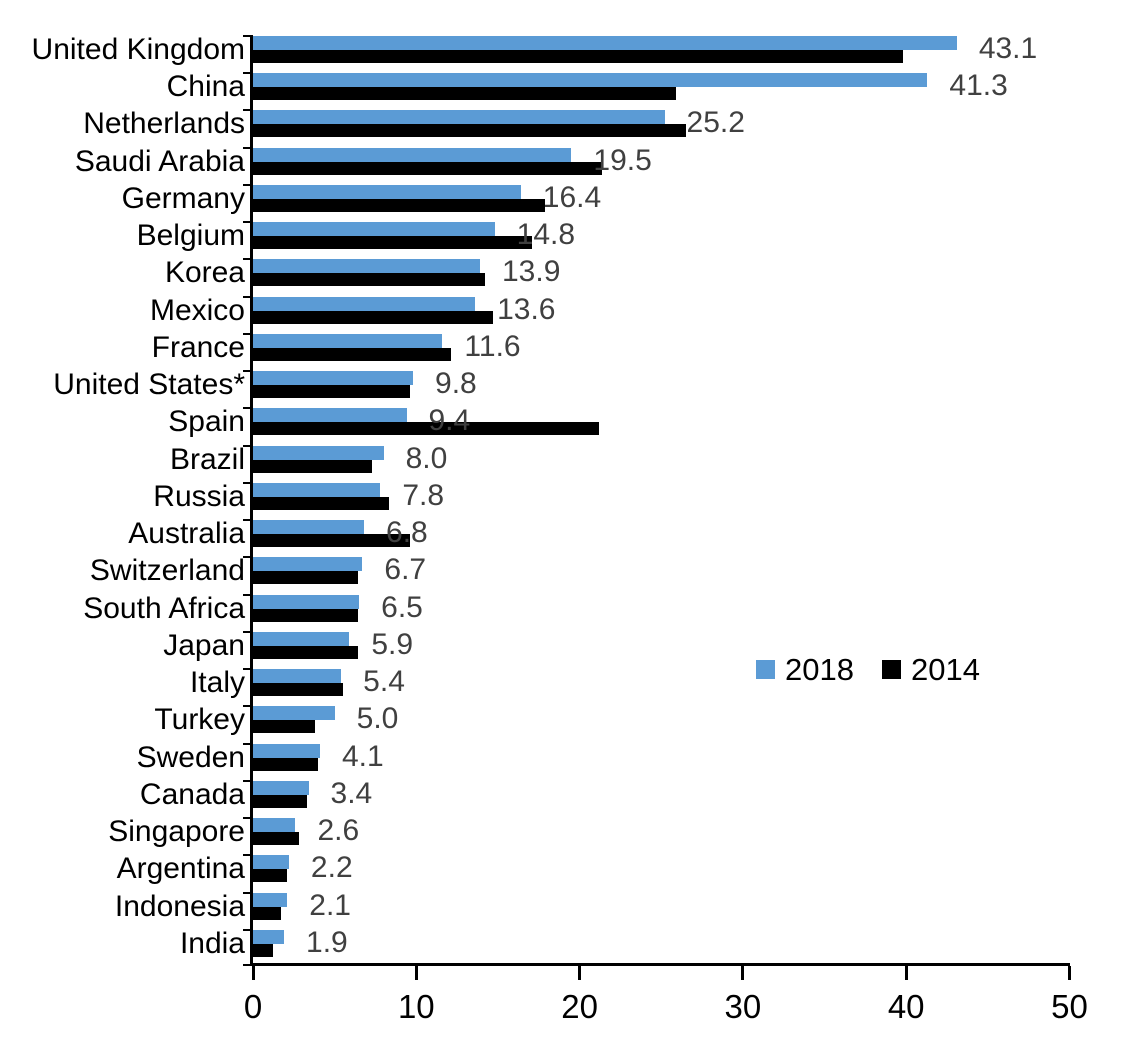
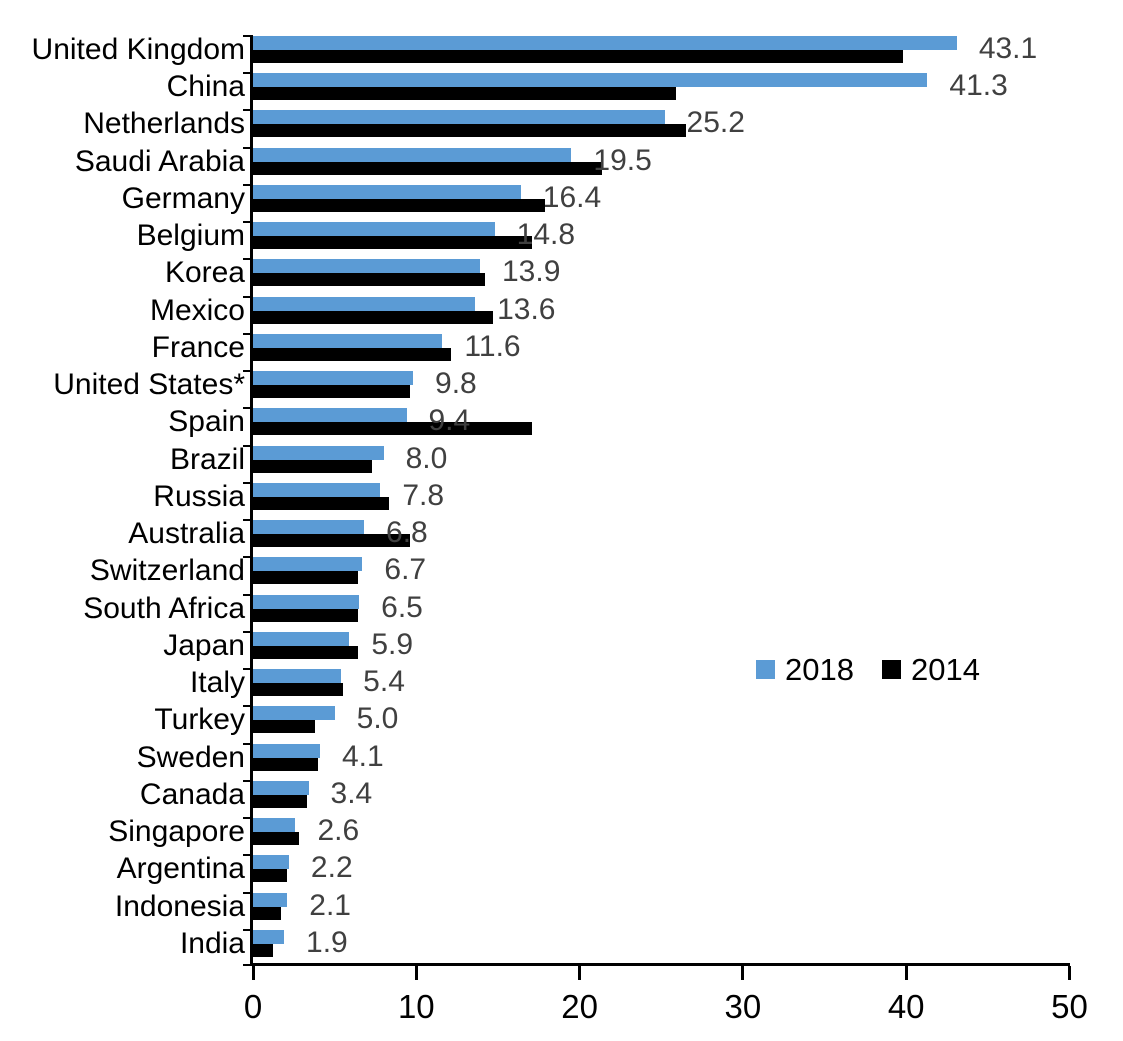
2014/Spain: 21.2 -> 17.1
